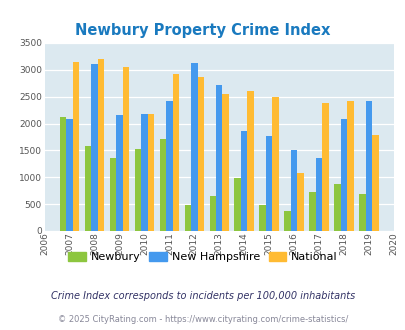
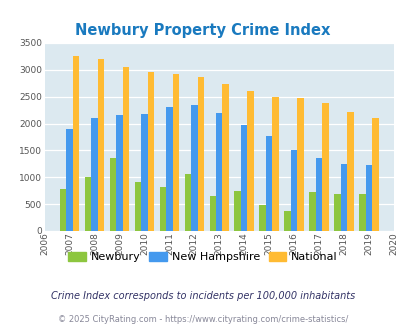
Newbury/2007: 2120 -> 790
New Hampshire/2007: 2080 -> 1900
National/2007: 3140 -> 3260
Newbury/2008: 1580 -> 1010
New Hampshire/2008: 3100 -> 2100
Newbury/2010: 1520 -> 920
National/2010: 2180 -> 2960
Newbury/2011: 1720 -> 820
New Hampshire/2011: 2420 -> 2300
Newbury/2012: 480 -> 1060
New Hampshire/2012: 3120 -> 2350
New Hampshire/2013: 2720 -> 2190
National/2013: 2540 -> 2730
Newbury/2014: 980 -> 750
New Hampshire/2014: 1860 -> 1970
National/2016: 1080 -> 2480
Newbury/2018: 880 -> 680
New Hampshire/2018: 2080 -> 1240
National/2018: 2420 -> 2210
New Hampshire/2019: 2420 -> 1220
National/2019: 1780 -> 2110
